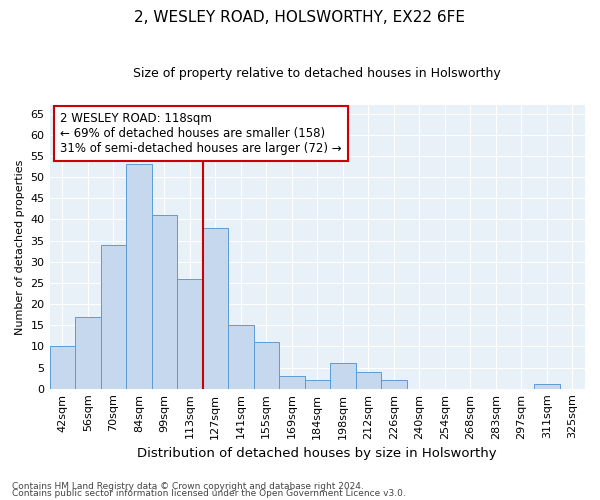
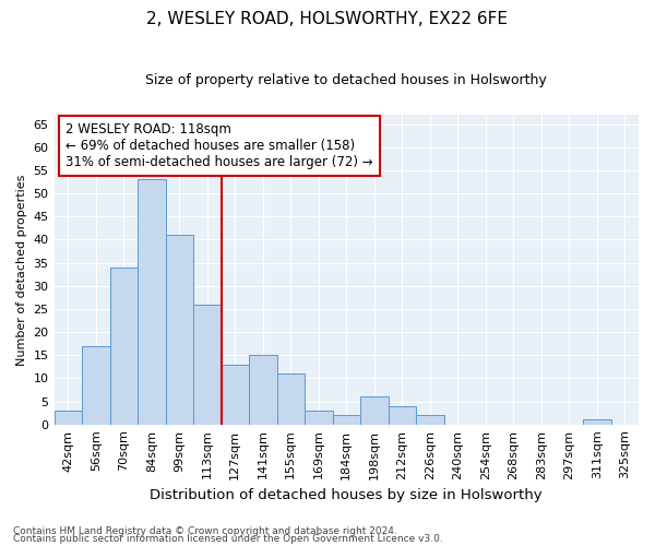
42sqm: 10 -> 3
127sqm: 38 -> 13
